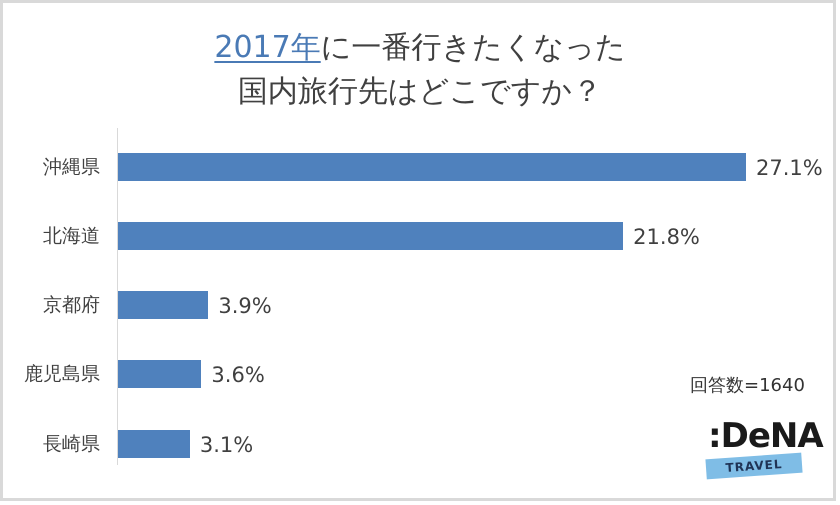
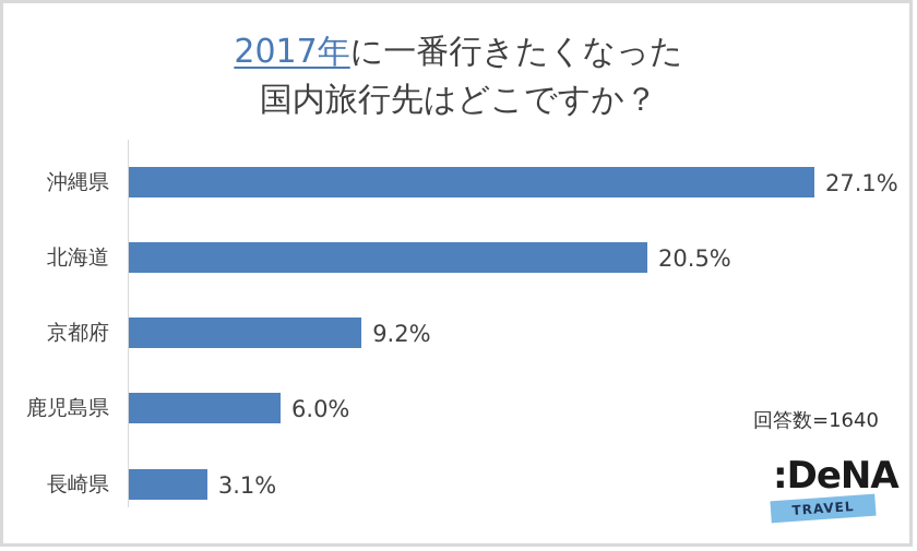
北海道: 21.8% -> 20.5%
京都府: 3.9% -> 9.2%
鹿児島県: 3.6% -> 6.0%
